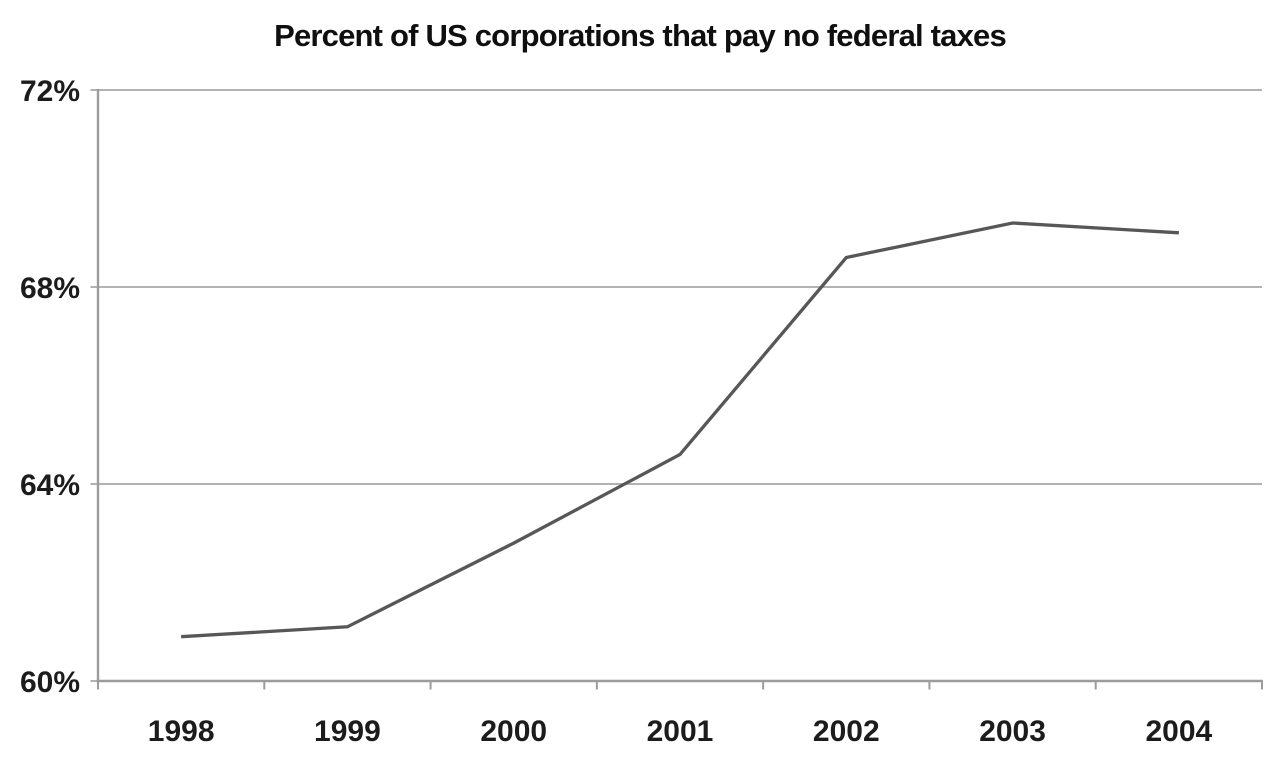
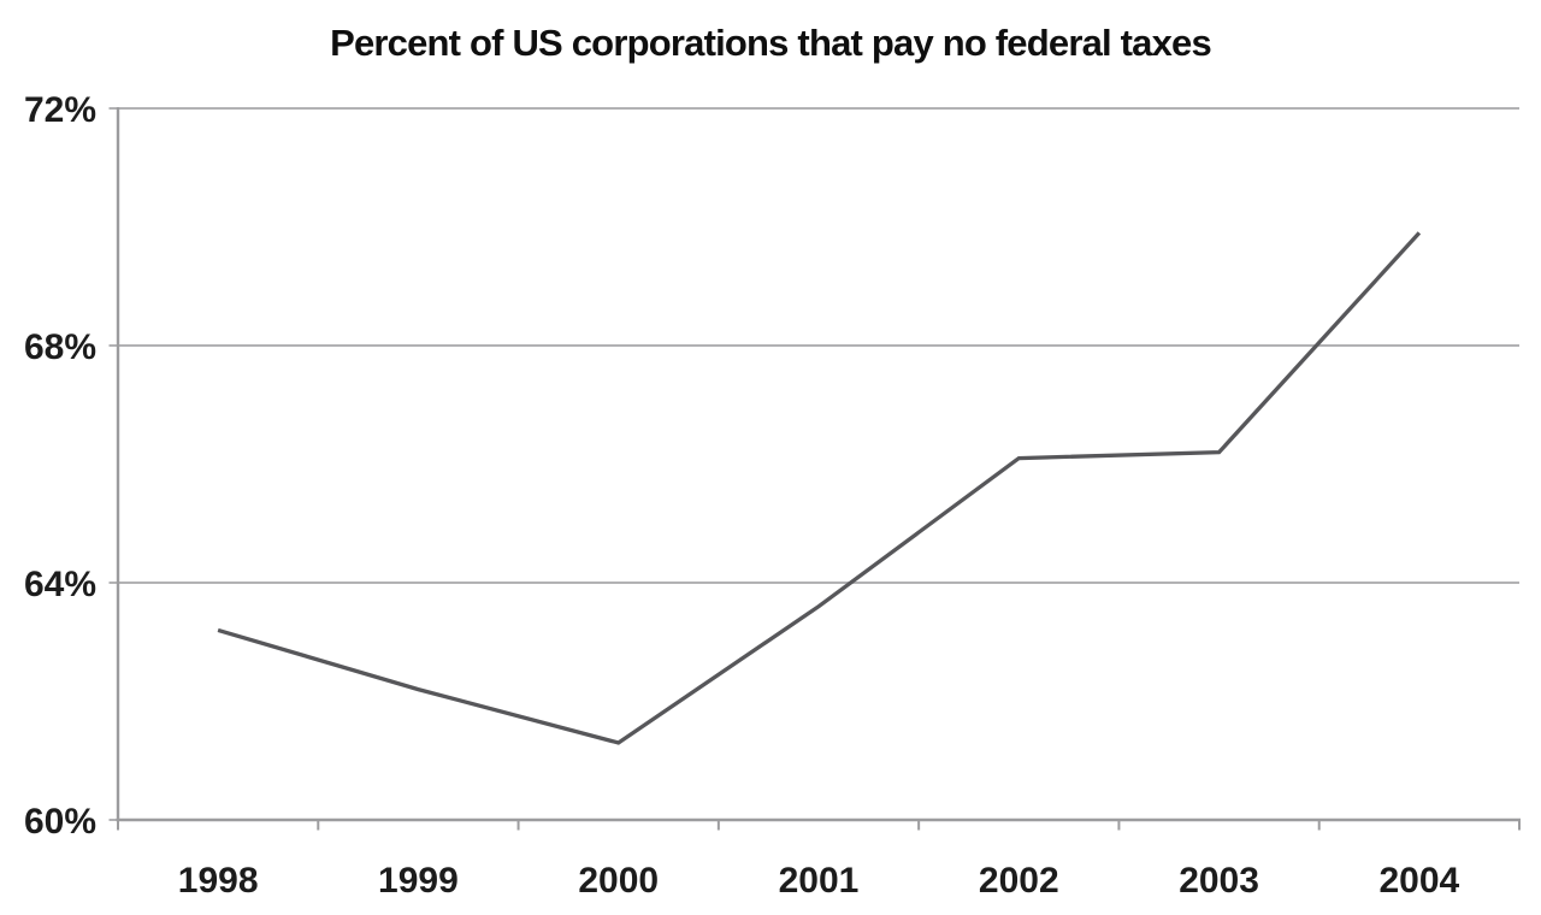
1998: 60.9% -> 63.2%
1999: 61.1% -> 62.2%
2000: 62.8% -> 61.3%
2001: 64.6% -> 63.6%
2002: 68.6% -> 66.1%
2003: 69.3% -> 66.2%
2004: 69.1% -> 69.9%
